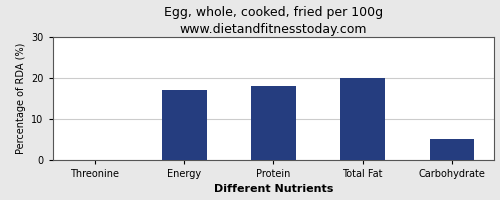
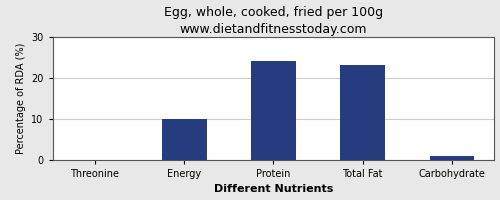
Energy: 17 -> 10
Protein: 18 -> 24
Total Fat: 20 -> 23
Carbohydrate: 5 -> 1
